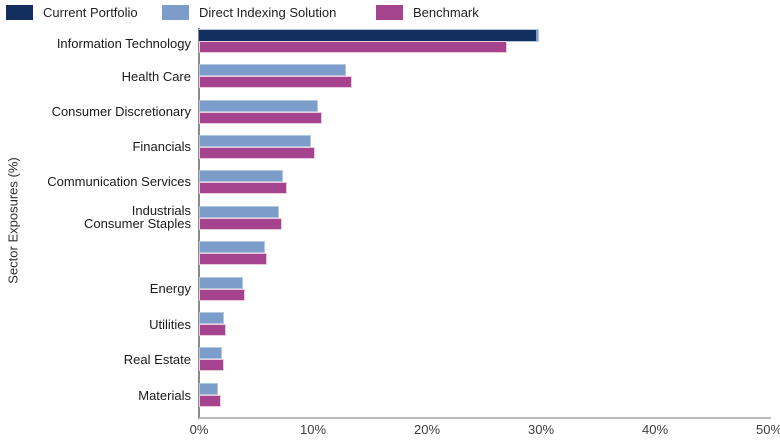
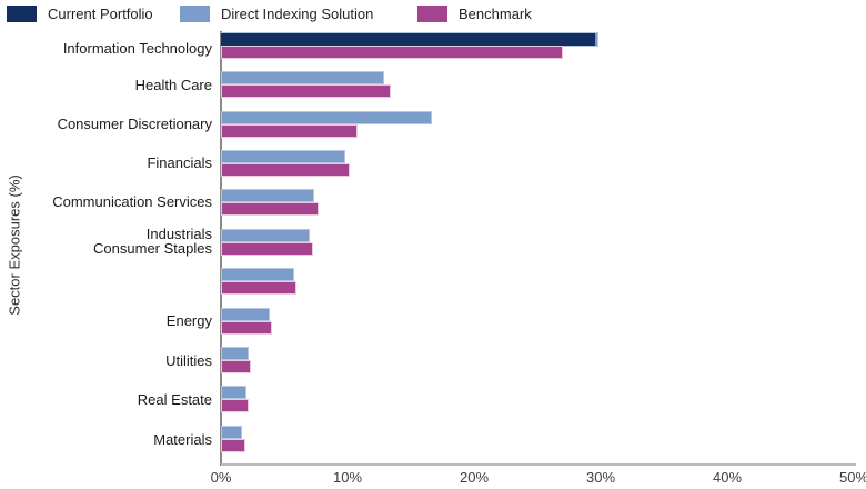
Direct Indexing Solution/Consumer Discretionary: 10.4% -> 16.7%
